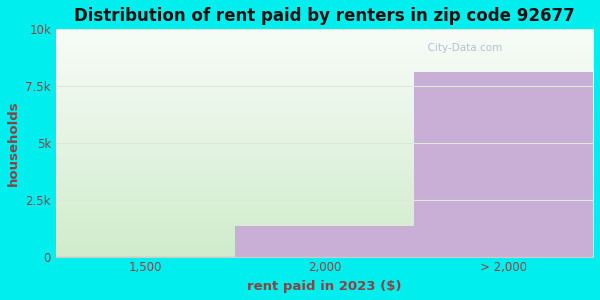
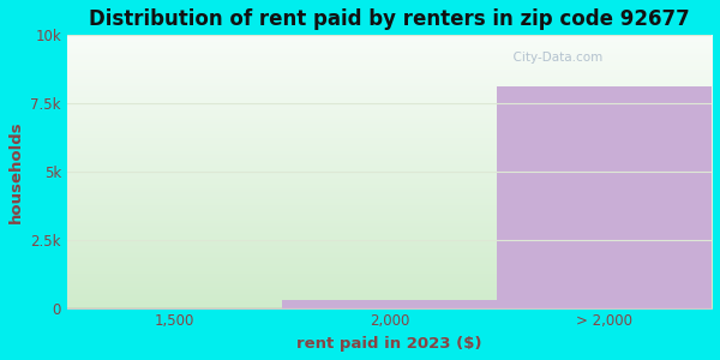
2,000: 1.35k -> 0.28k
